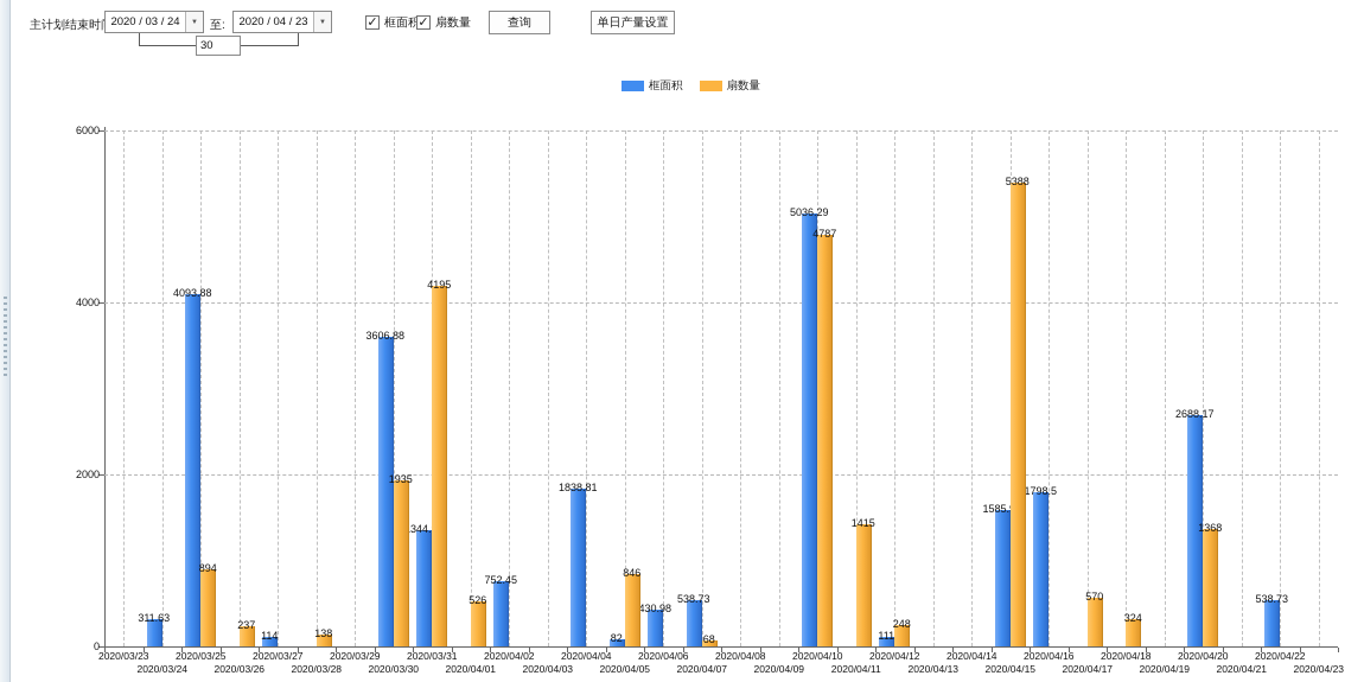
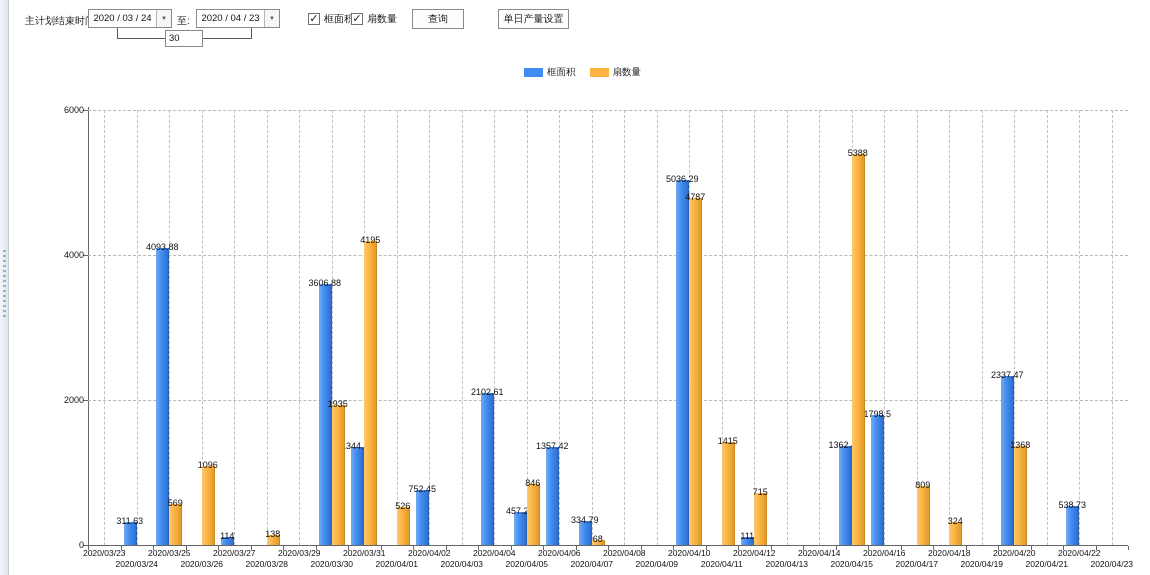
扇数量/2020/03/25: 894 -> 569
扇数量/2020/03/26: 237 -> 1096
框面积/2020/04/04: 1838.81 -> 2102.61
框面积/2020/04/05: 82 -> 457.23
框面积/2020/04/06: 430.98 -> 1357.42
框面积/2020/04/07: 538.73 -> 334.79
扇数量/2020/04/12: 248 -> 715
框面积/2020/04/15: 1585.96 -> 1362.46
扇数量/2020/04/17: 570 -> 809
框面积/2020/04/20: 2688.17 -> 2337.47
